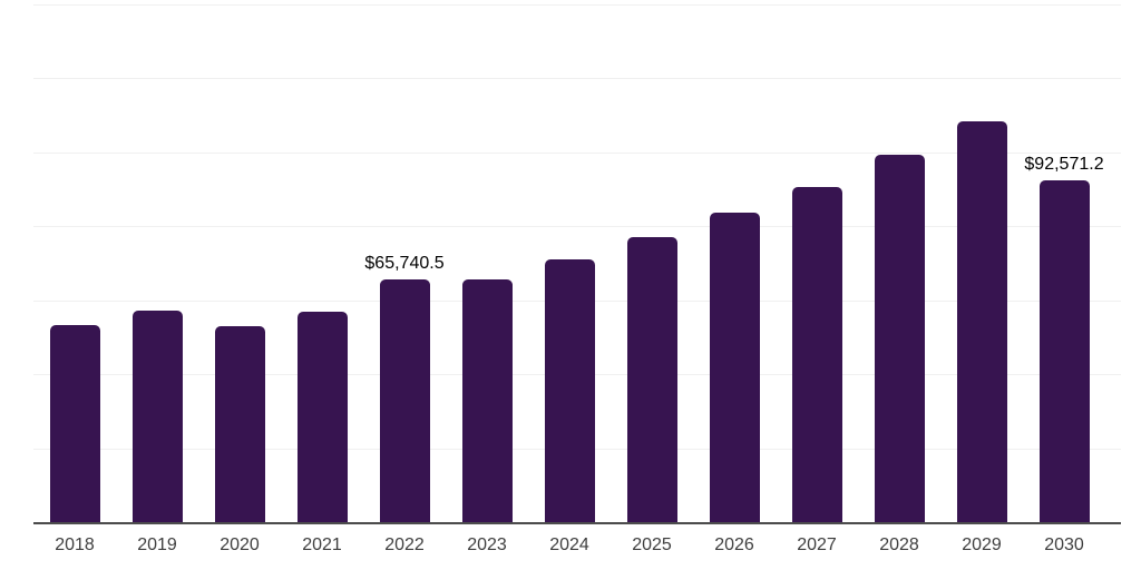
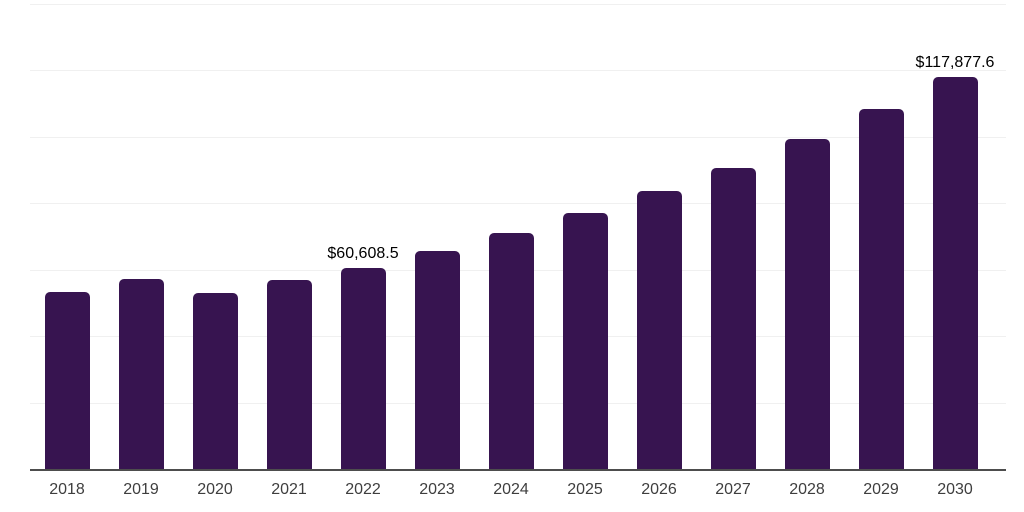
2022: $65,740.5 -> $60,608.5
2030: $92,571.2 -> $117,877.6
